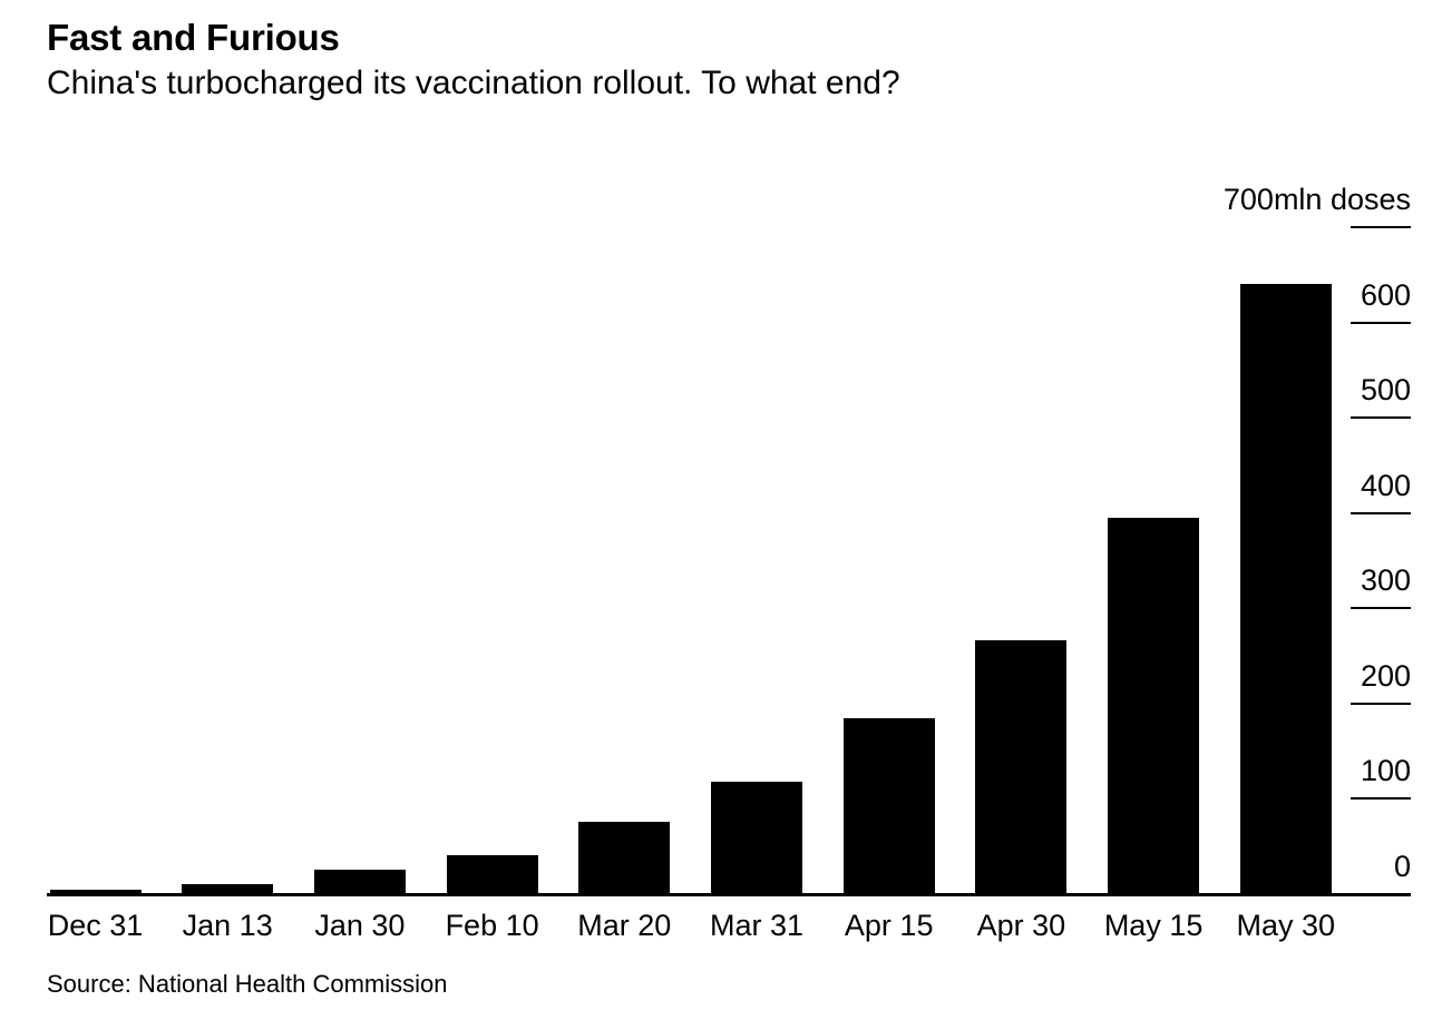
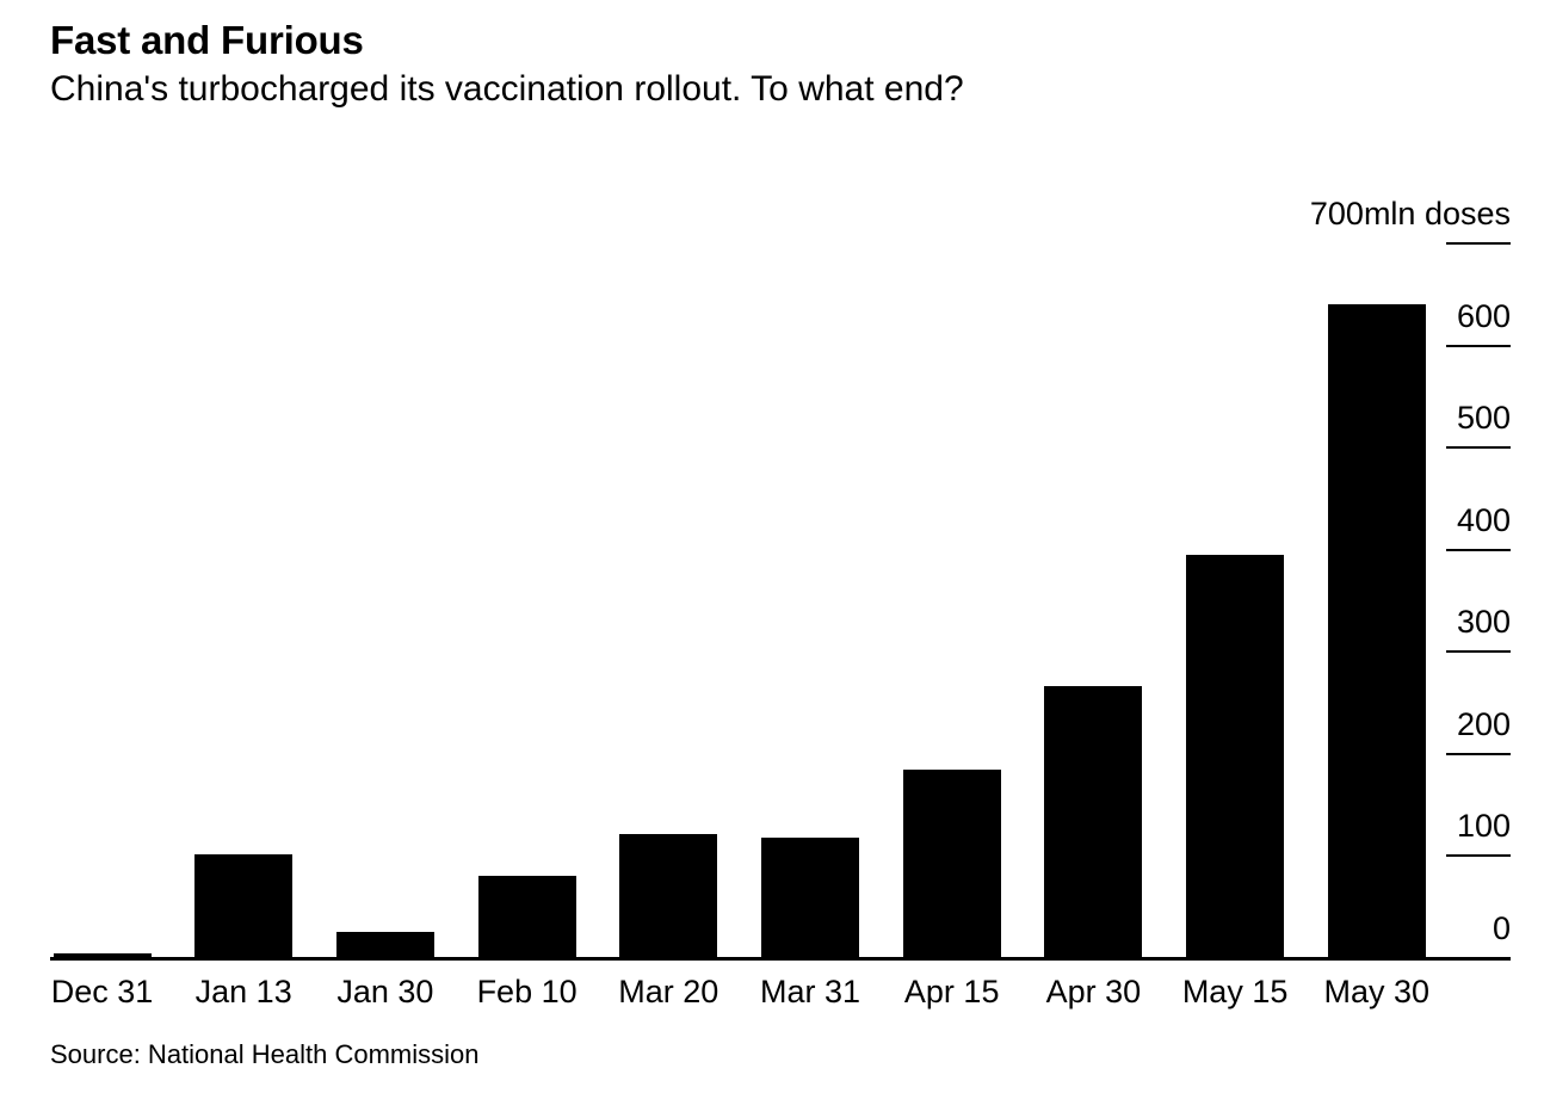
Jan 13: 10 -> 100
Feb 10: 40 -> 80
Mar 20: 80 -> 120
